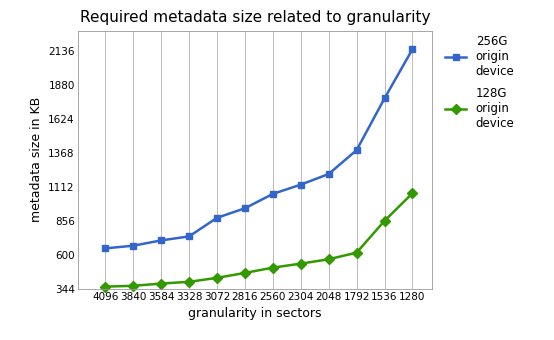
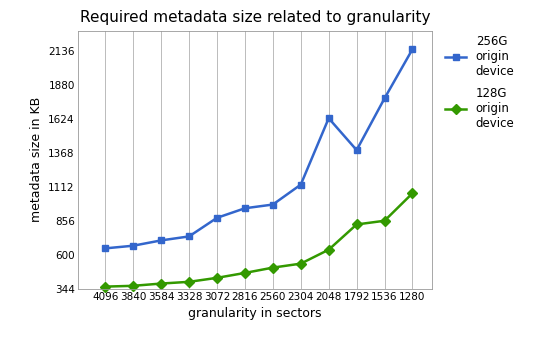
256G origin device/2560: 1060 -> 980
256G origin device/2048: 1210 -> 1630
128G origin device/2048: 570 -> 640
128G origin device/1792: 620 -> 830
